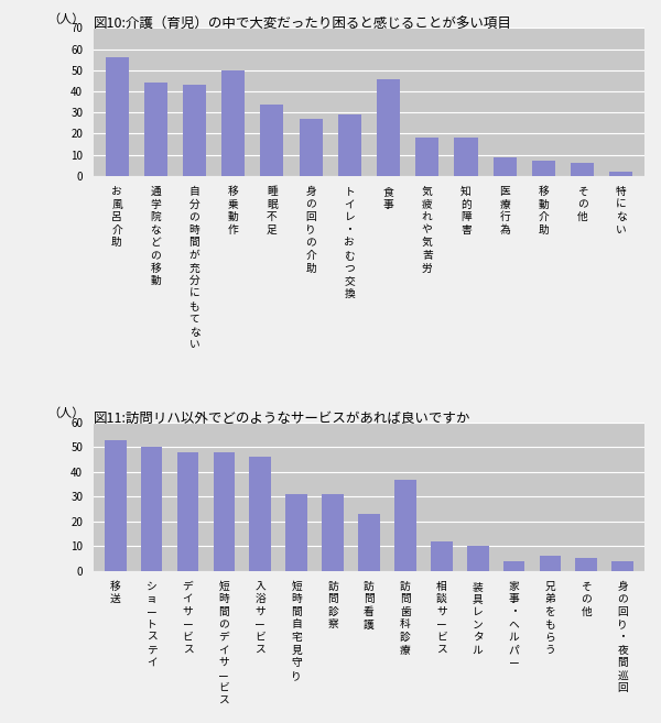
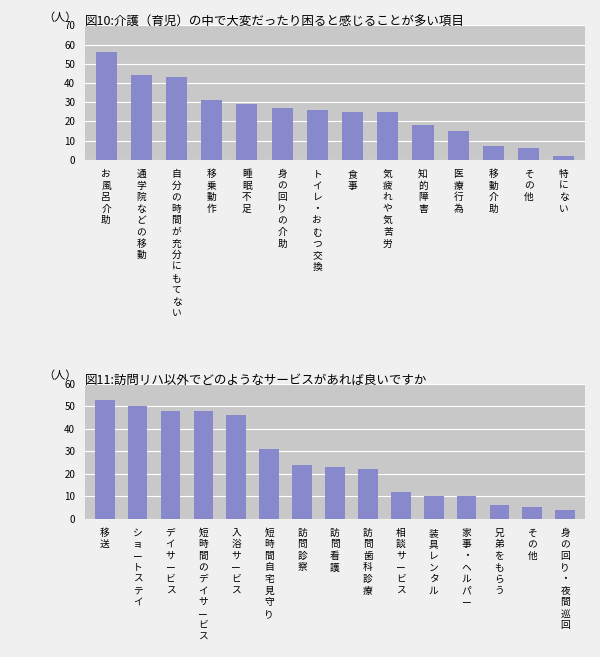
図10:介護（育児）の中で大変だったり困ると感じることが多い項目/移 乗 動 作: 50 -> 31
図10:介護（育児）の中で大変だったり困ると感じることが多い項目/睡 眠 不 足: 34 -> 29
図10:介護（育児）の中で大変だったり困ると感じることが多い項目/ト イ レ ・ お む つ 交 換: 29 -> 26
図10:介護（育児）の中で大変だったり困ると感じることが多い項目/食 事: 46 -> 25
図10:介護（育児）の中で大変だったり困ると感じることが多い項目/気 疲 れ や 気 苦 労: 18 -> 25
図10:介護（育児）の中で大変だったり困ると感じることが多い項目/医 療 行 為: 9 -> 15
図11:訪問リハ以外でどのようなサービスがあれば良いですか/訪 問 診 察: 31 -> 24
図11:訪問リハ以外でどのようなサービスがあれば良いですか/訪 問 歯 科 診 療: 37 -> 22
図11:訪問リハ以外でどのようなサービスがあれば良いですか/家 事 ・ ヘ ル パ ー: 4 -> 10
